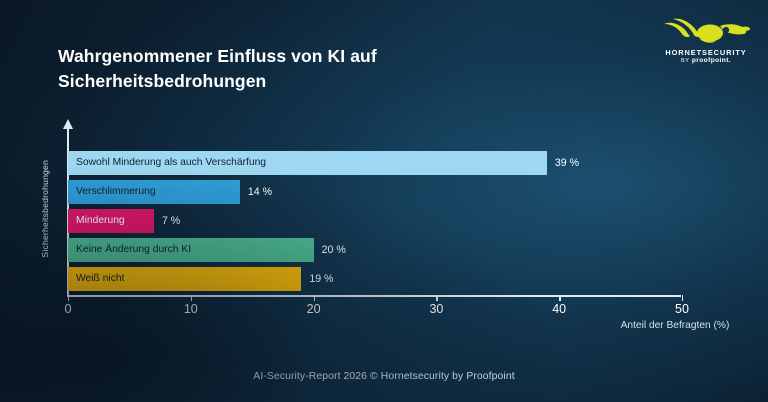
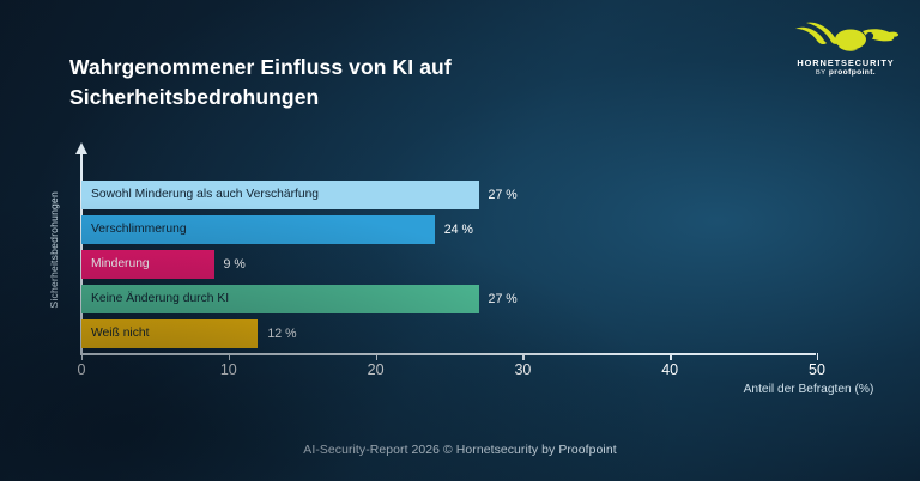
Sowohl Minderung als auch Verschärfung: 39 -> 27
Verschlimmerung: 14 -> 24
Minderung: 7 -> 9
Keine Änderung durch KI: 20 -> 27
Weiß nicht: 19 -> 12
